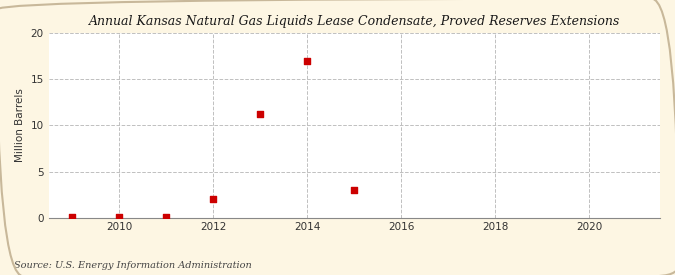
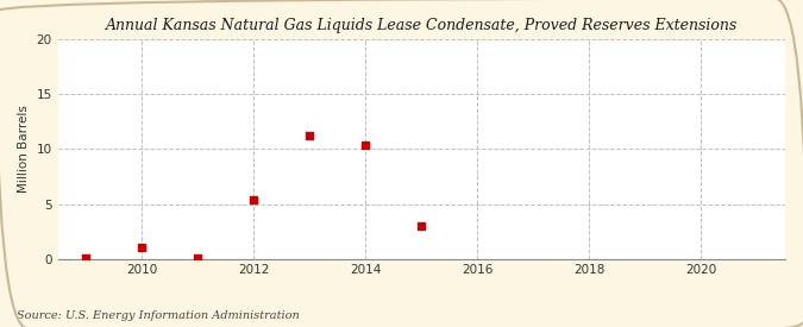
2010: 0.1 -> 1.0
2012: 2.0 -> 5.4
2014: 17.0 -> 10.4
